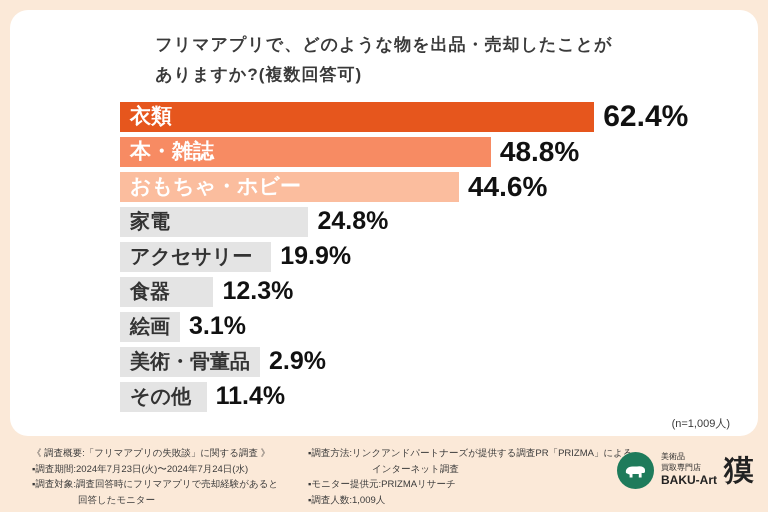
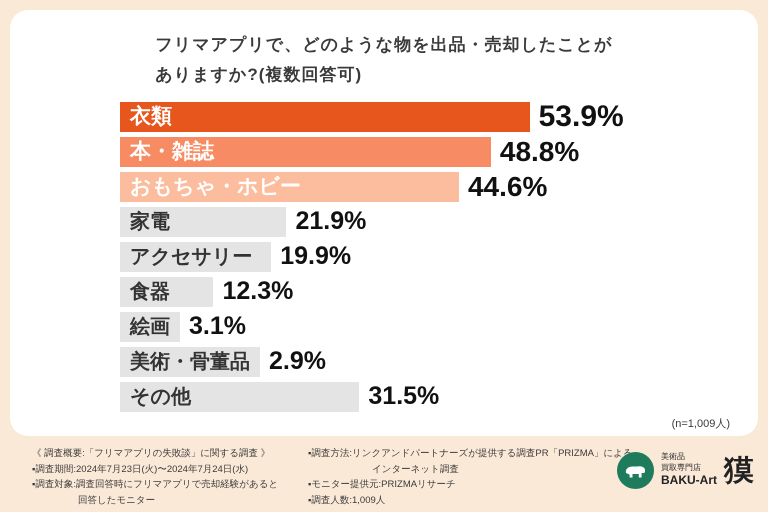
衣類: 62.4% -> 53.9%
家電: 24.8% -> 21.9%
その他: 11.4% -> 31.5%
